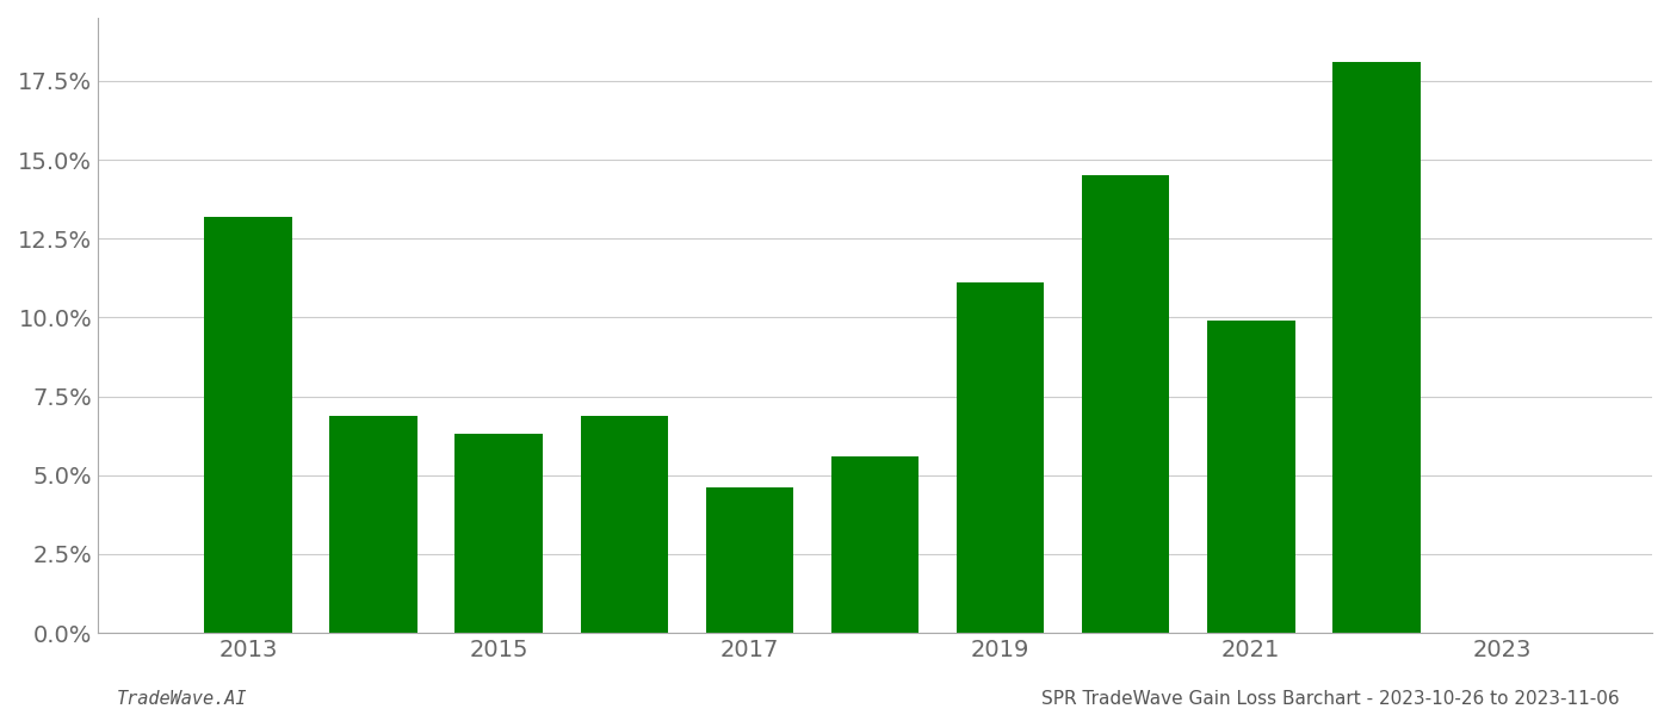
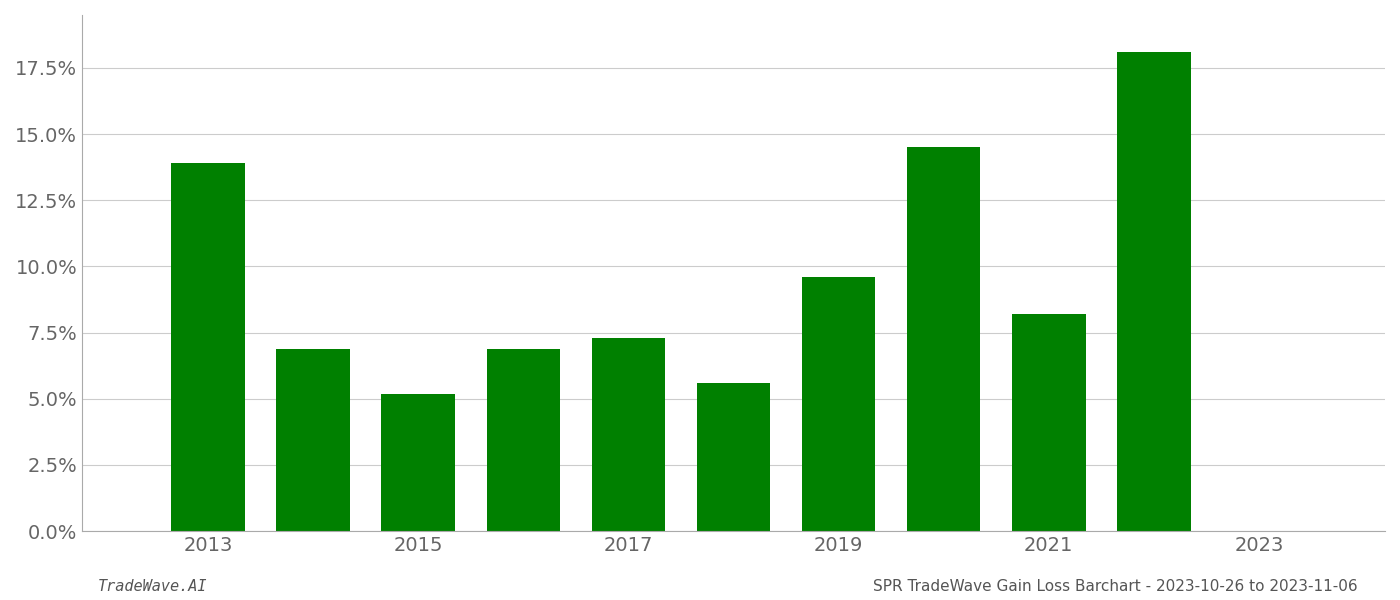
2013: 13.2% -> 13.9%
2015: 6.3% -> 5.2%
2017: 4.6% -> 7.3%
2019: 11.1% -> 9.6%
2021: 9.9% -> 8.2%
